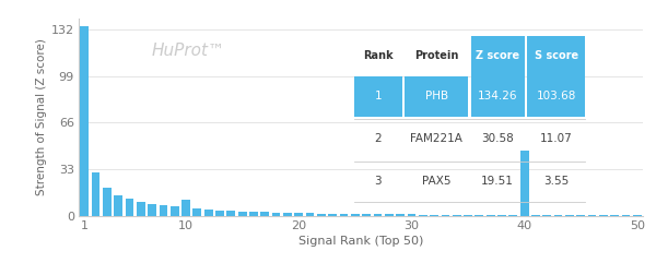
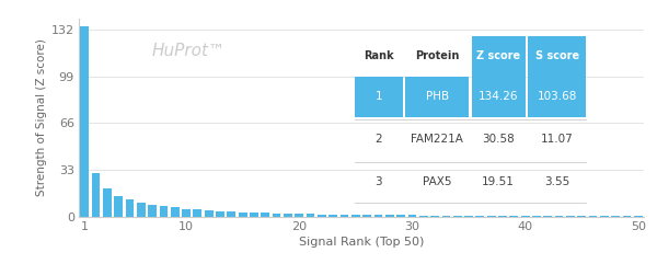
10: 11 -> 6
40: 46 -> 0
